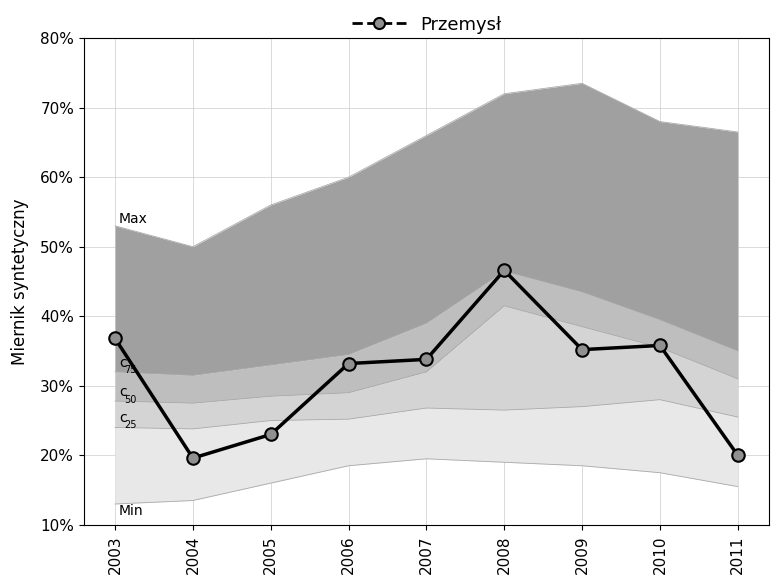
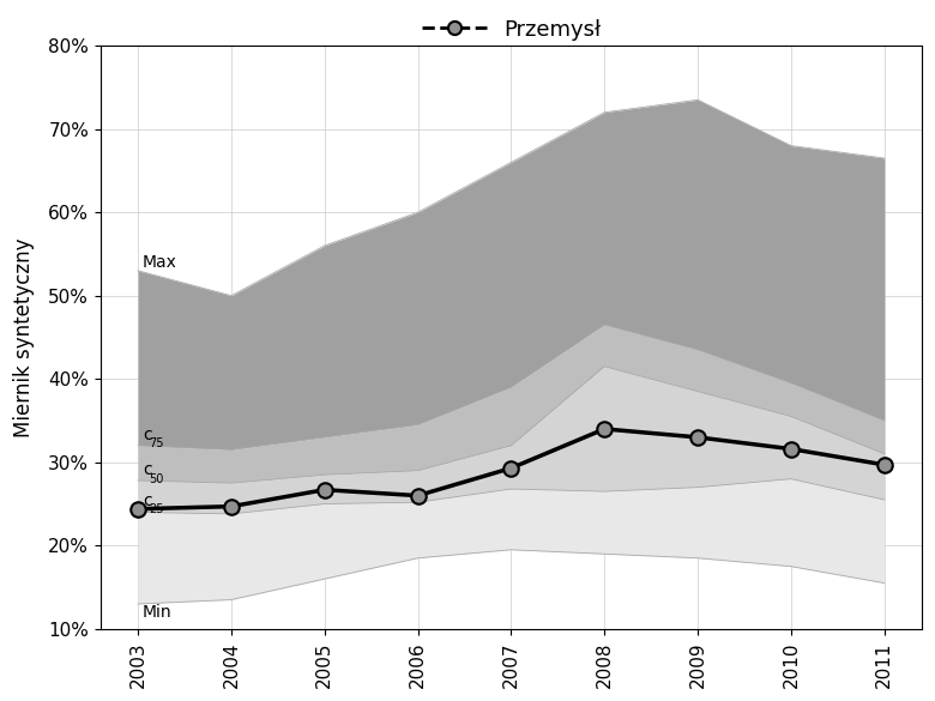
Przemysł/2003: 36.8% -> 24.4%
Przemysł/2004: 19.6% -> 24.7%
Przemysł/2005: 23.0% -> 26.7%
Przemysł/2006: 33.2% -> 26.0%
Przemysł/2007: 33.8% -> 29.3%
Przemysł/2008: 46.6% -> 34.0%
Przemysł/2009: 35.2% -> 33.0%
Przemysł/2010: 35.8% -> 31.6%
Przemysł/2011: 20.0% -> 29.7%
